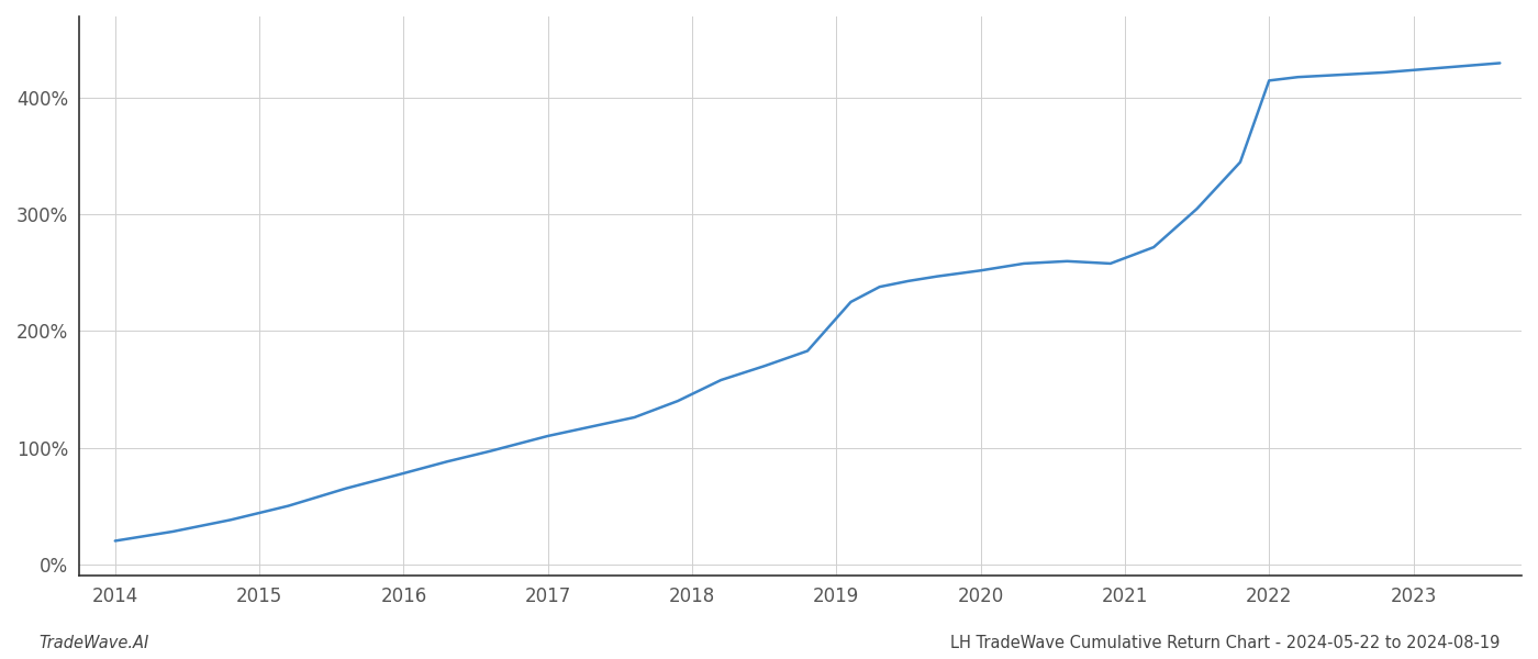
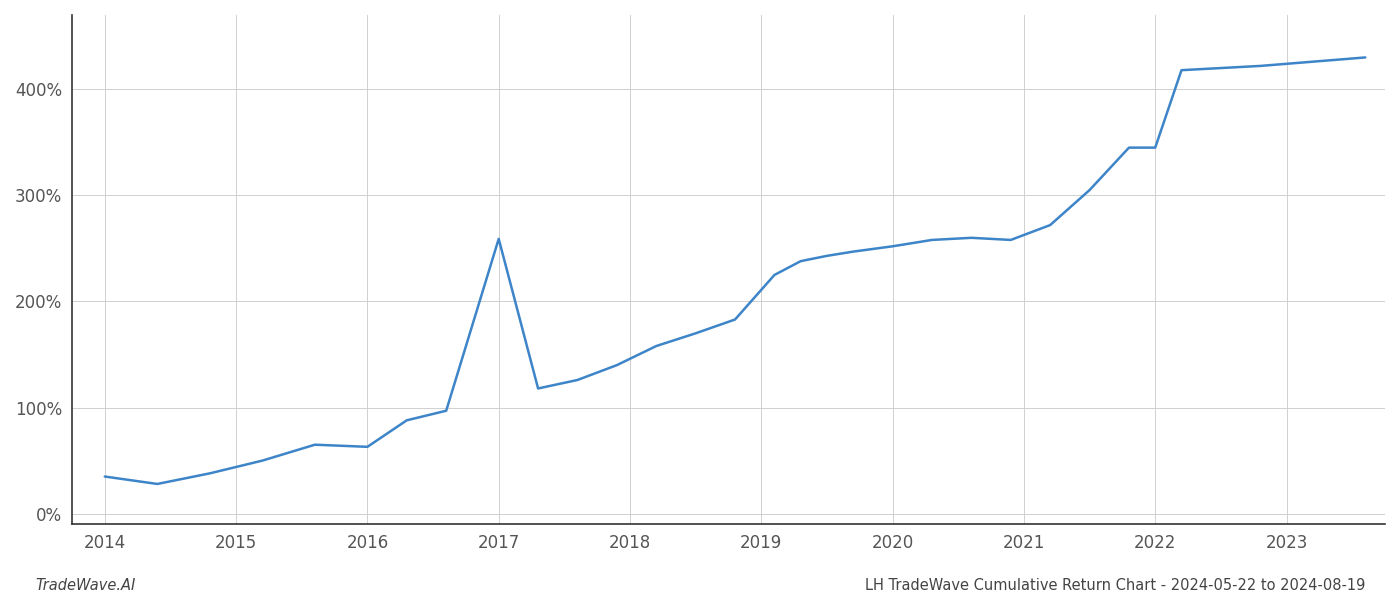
2014: 20% -> 35%
2016: 78% -> 63%
2017: 110% -> 259%
2022: 415% -> 345%
